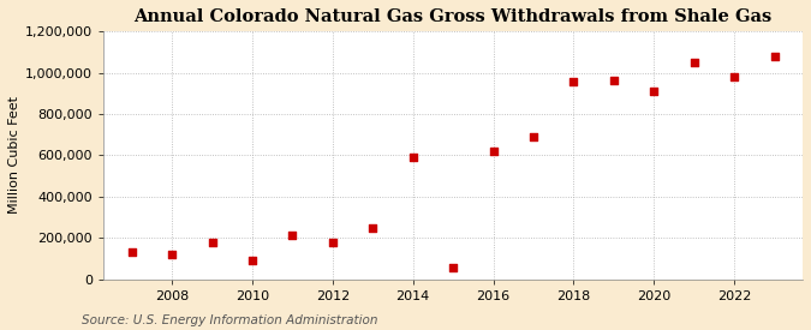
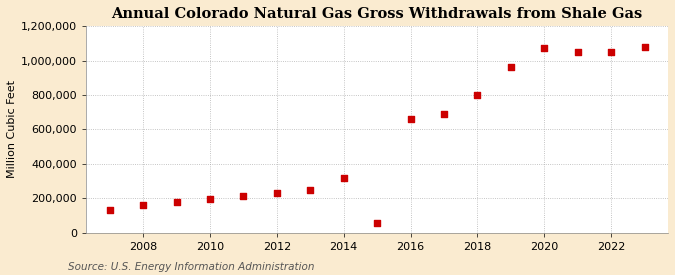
2008: 120,000 -> 160,000
2010: 90,000 -> 200,000
2012: 180,000 -> 230,000
2014: 590,000 -> 320,000
2016: 620,000 -> 660,000
2018: 960,000 -> 800,000
2020: 910,000 -> 1,080,000
2022: 980,000 -> 1,050,000
